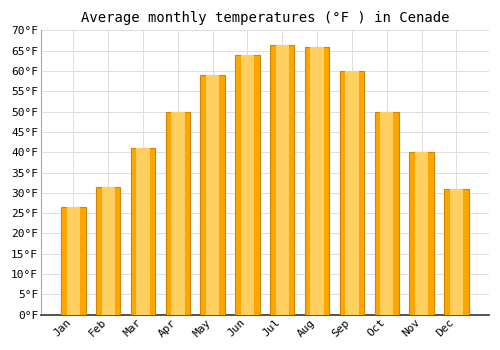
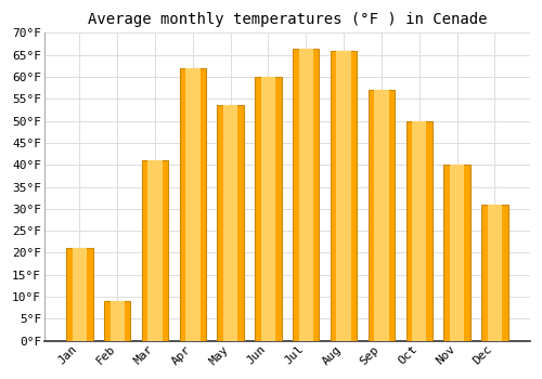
Jan: 26.5°F -> 21.0°F
Feb: 31.5°F -> 9.0°F
Apr: 50.0°F -> 62.0°F
May: 59.0°F -> 53.5°F
Jun: 64.0°F -> 60.0°F
Sep: 60.0°F -> 57.0°F
